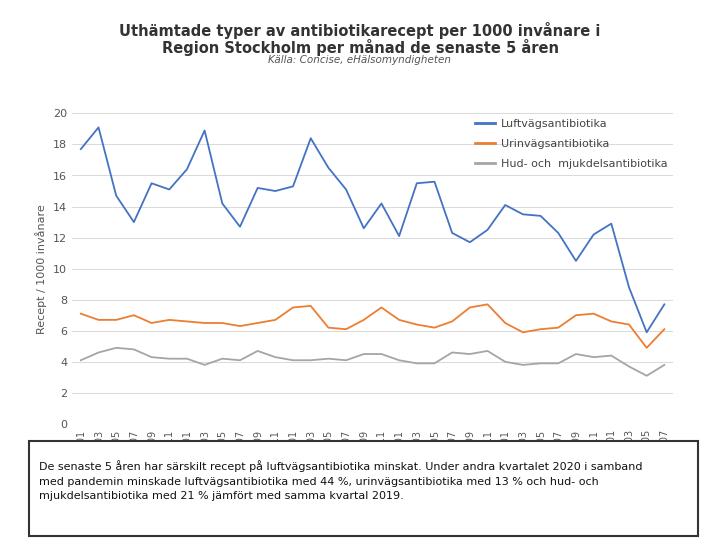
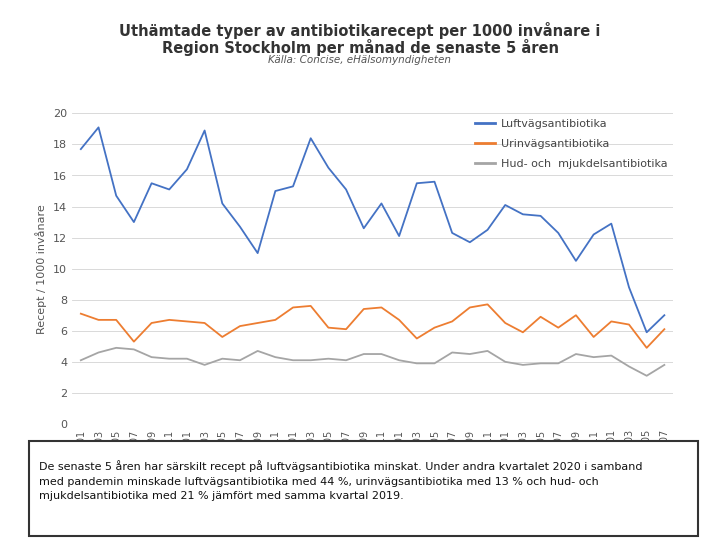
Urinvägsantibiotika/15-07: 7.0 -> 5.3
Urinvägsantibiotika/16-05: 6.5 -> 5.6
Luftvägsantibiotika/16-09: 15.2 -> 11.0
Urinvägsantibiotika/17-09: 6.7 -> 7.4
Urinvägsantibiotika/18-03: 6.4 -> 5.5
Urinvägsantibiotika/19-05: 6.1 -> 6.9
Urinvägsantibiotika/19-11: 7.1 -> 5.6
Luftvägsantibiotika/20-07: 7.7 -> 7.0
